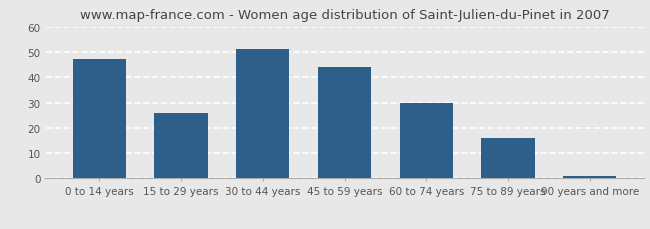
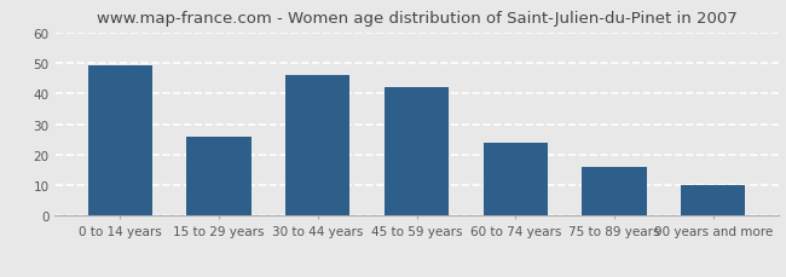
0 to 14 years: 47 -> 49
30 to 44 years: 51 -> 46
45 to 59 years: 44 -> 42
60 to 74 years: 30 -> 24
90 years and more: 1 -> 10
